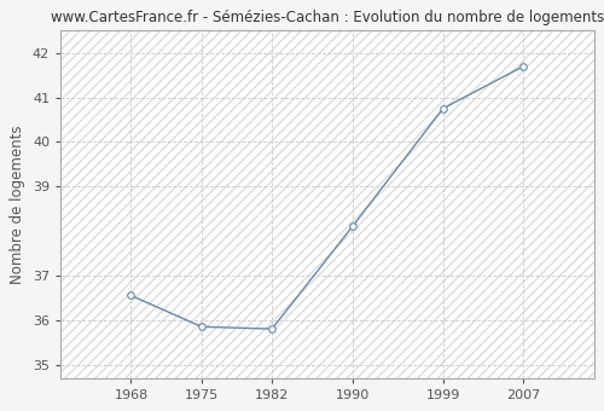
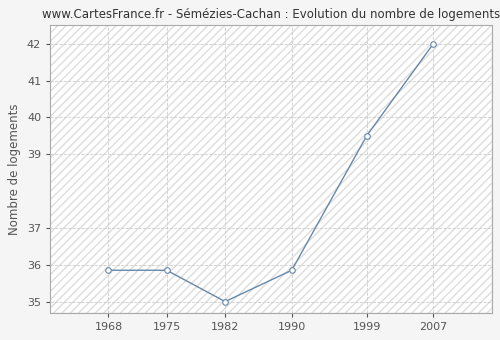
1968: 36.55 -> 35.85
1982: 35.80 -> 35.00
1990: 38.10 -> 35.85
1999: 40.75 -> 39.50
2007: 41.70 -> 42.00
